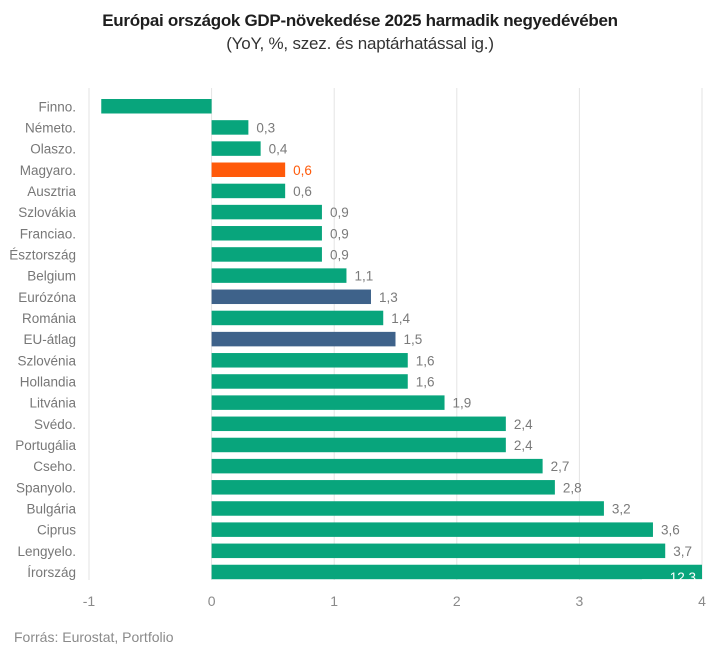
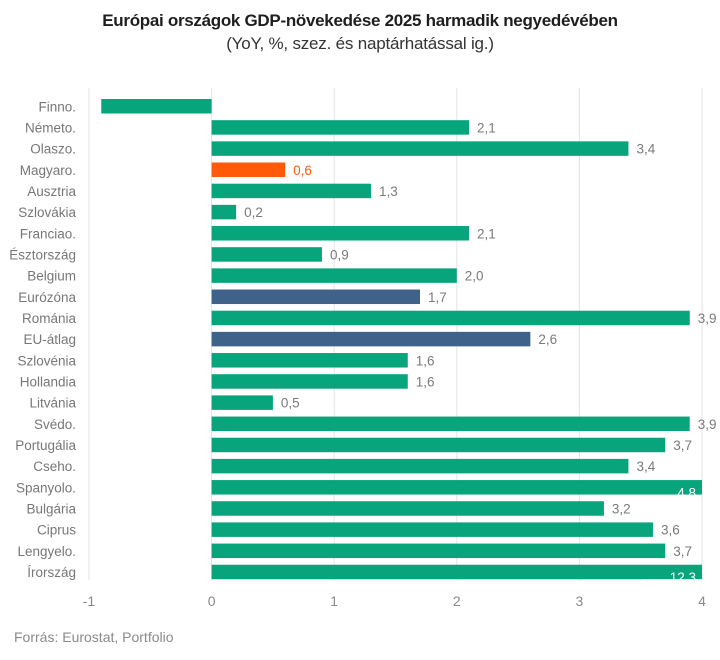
Németo.: 0,3 -> 2,1
Olaszo.: 0,4 -> 3,4
Ausztria: 0,6 -> 1,3
Szlovákia: 0,9 -> 0,2
Franciao.: 0,9 -> 2,1
Belgium: 1,1 -> 2,0
Eurózóna: 1,3 -> 1,7
Románia: 1,4 -> 3,9
EU-átlag: 1,5 -> 2,6
Litvánia: 1,9 -> 0,5
Svédo.: 2,4 -> 3,9
Portugália: 2,4 -> 3,7
Cseho.: 2,7 -> 3,4
Spanyolo.: 2,8 -> 4,8
